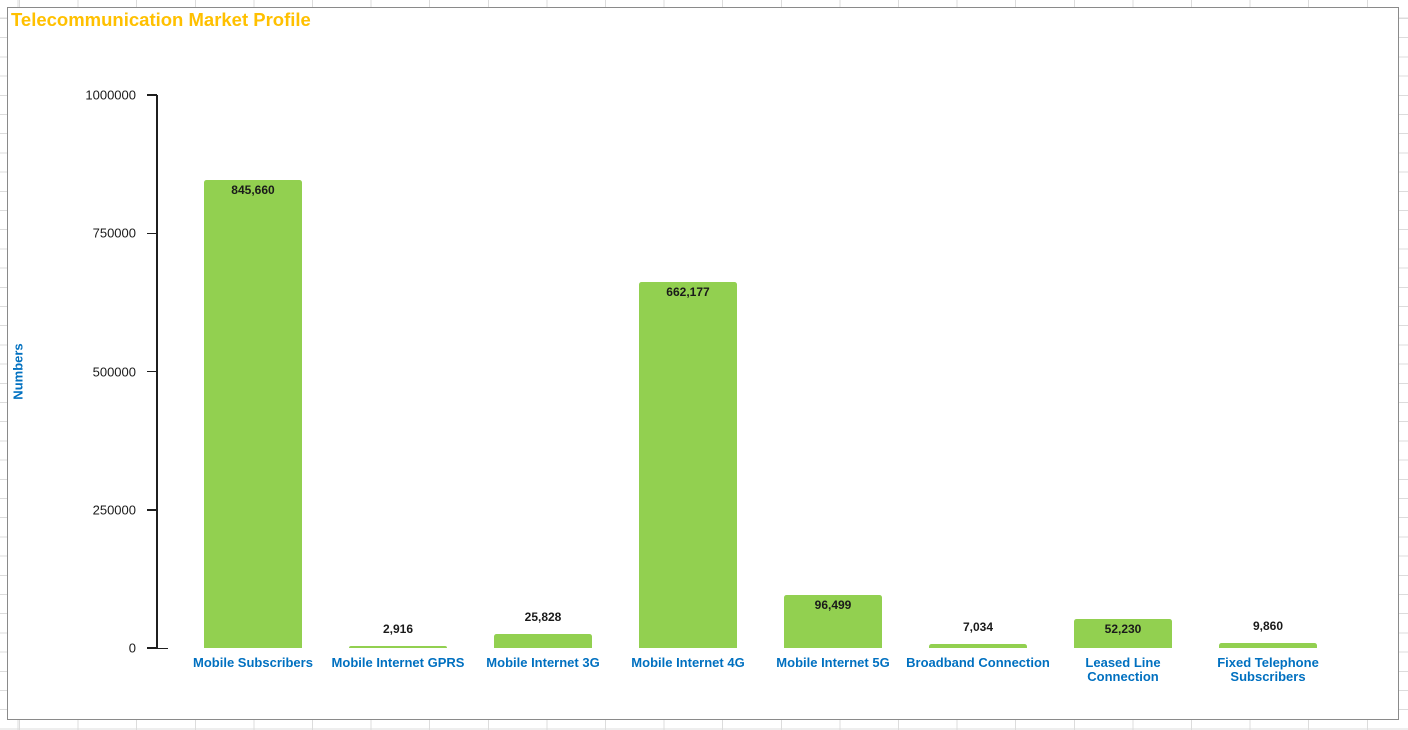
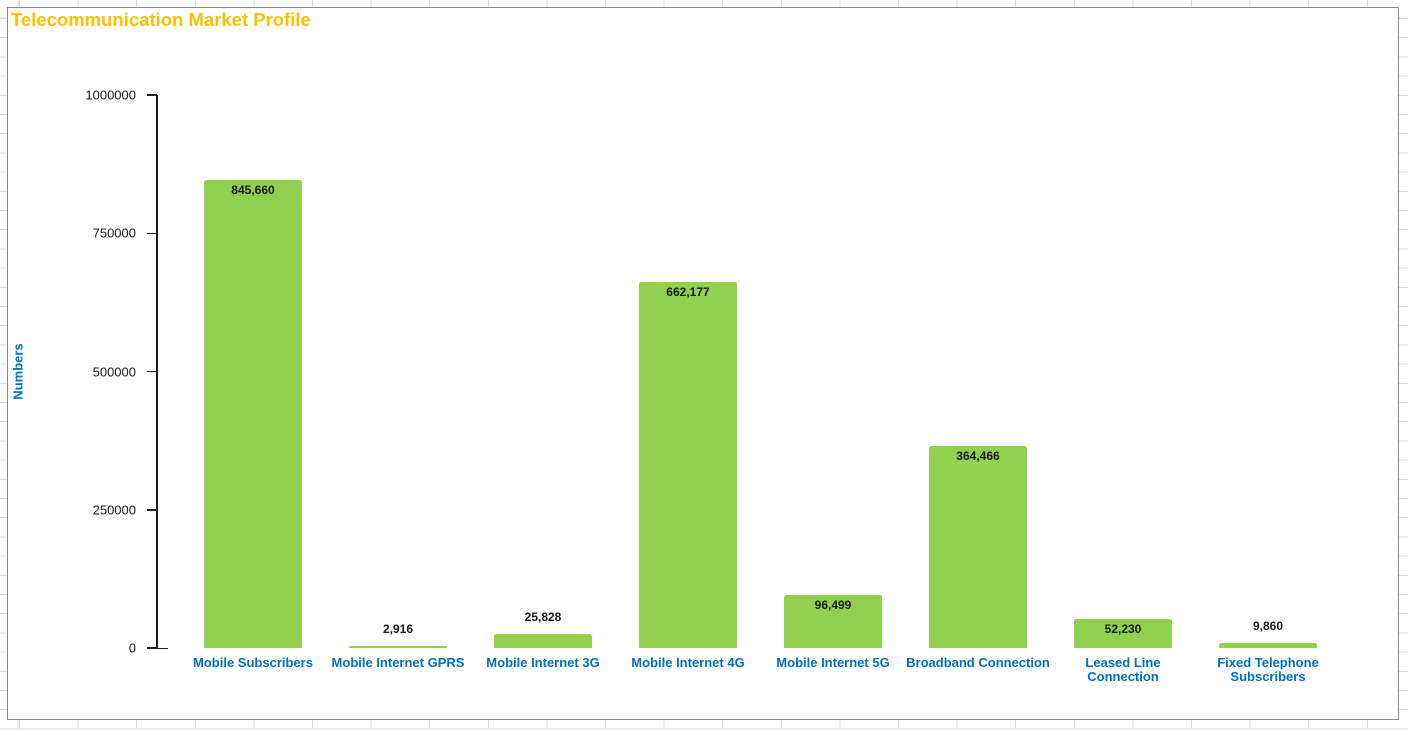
Broadband Connection: 7,034 -> 364,466
